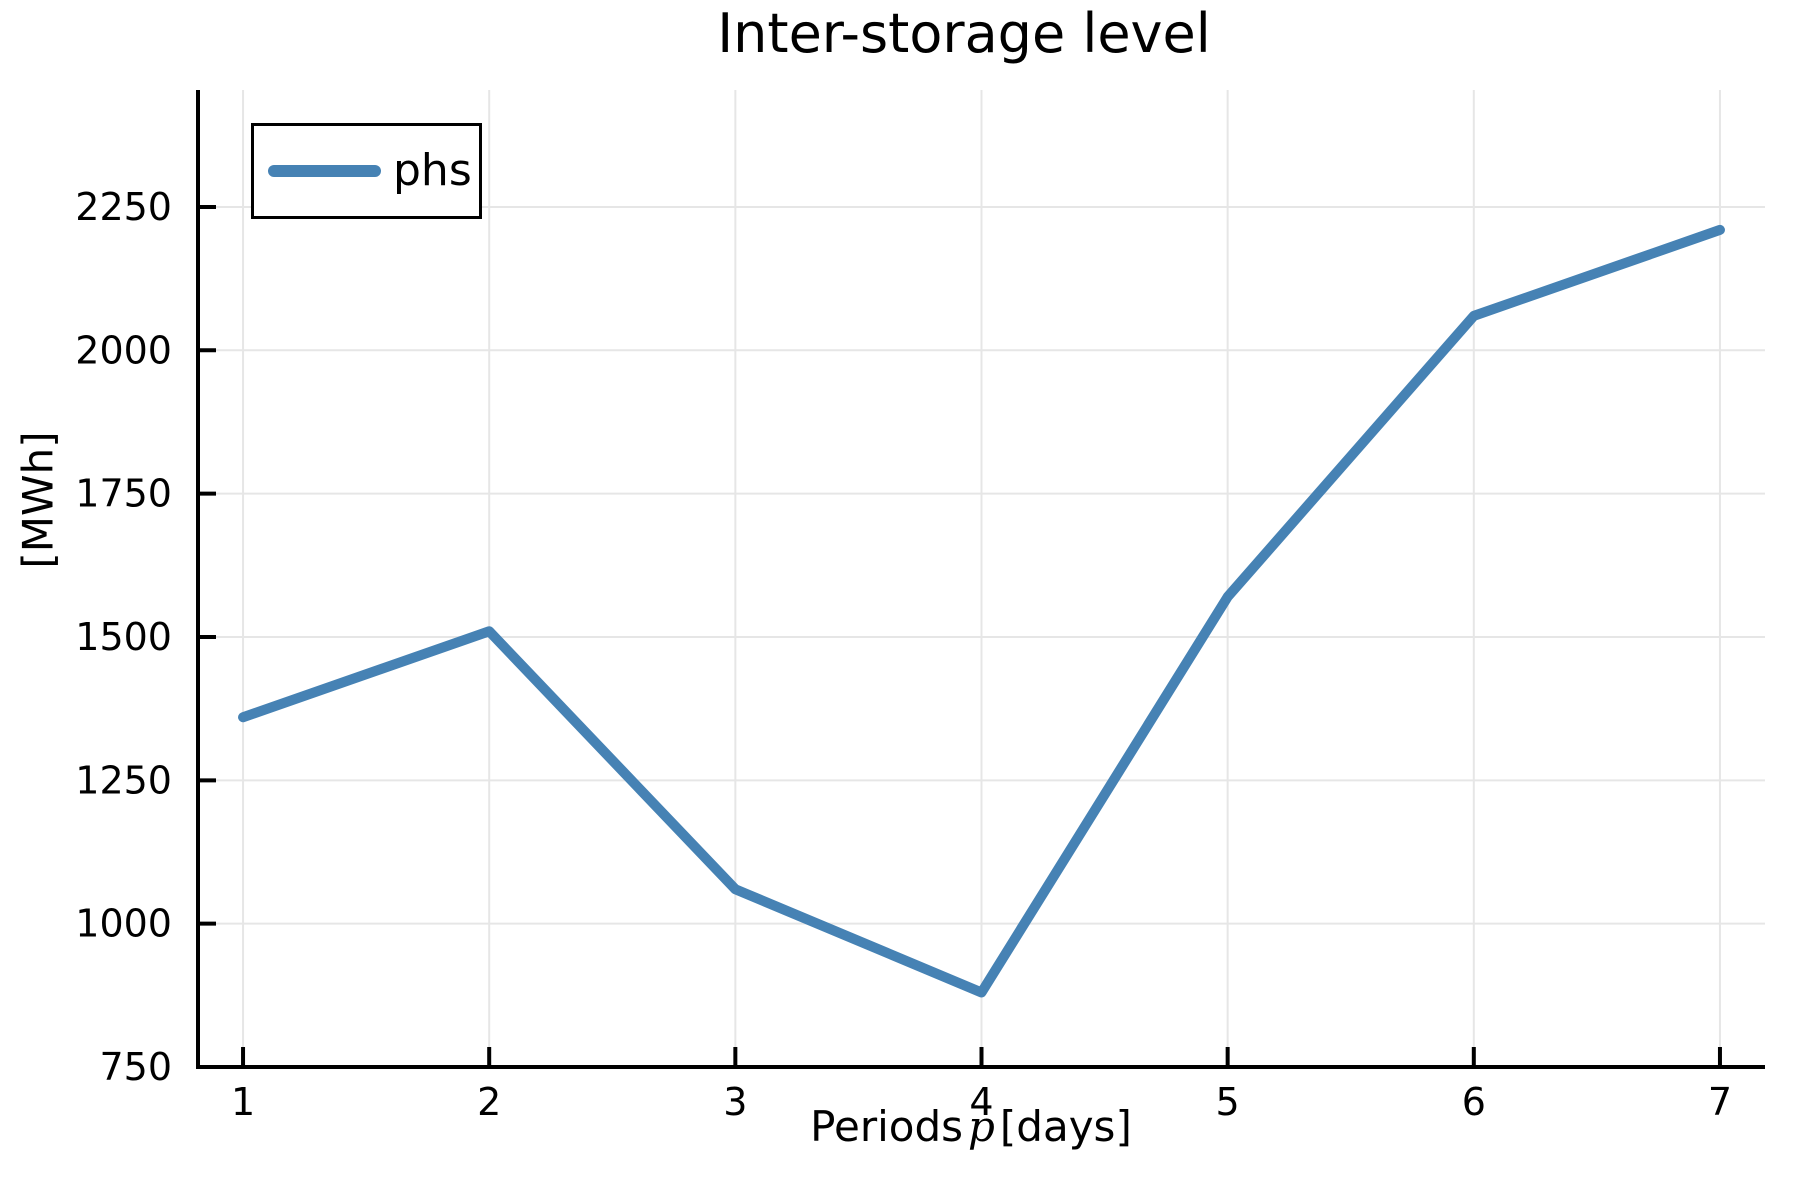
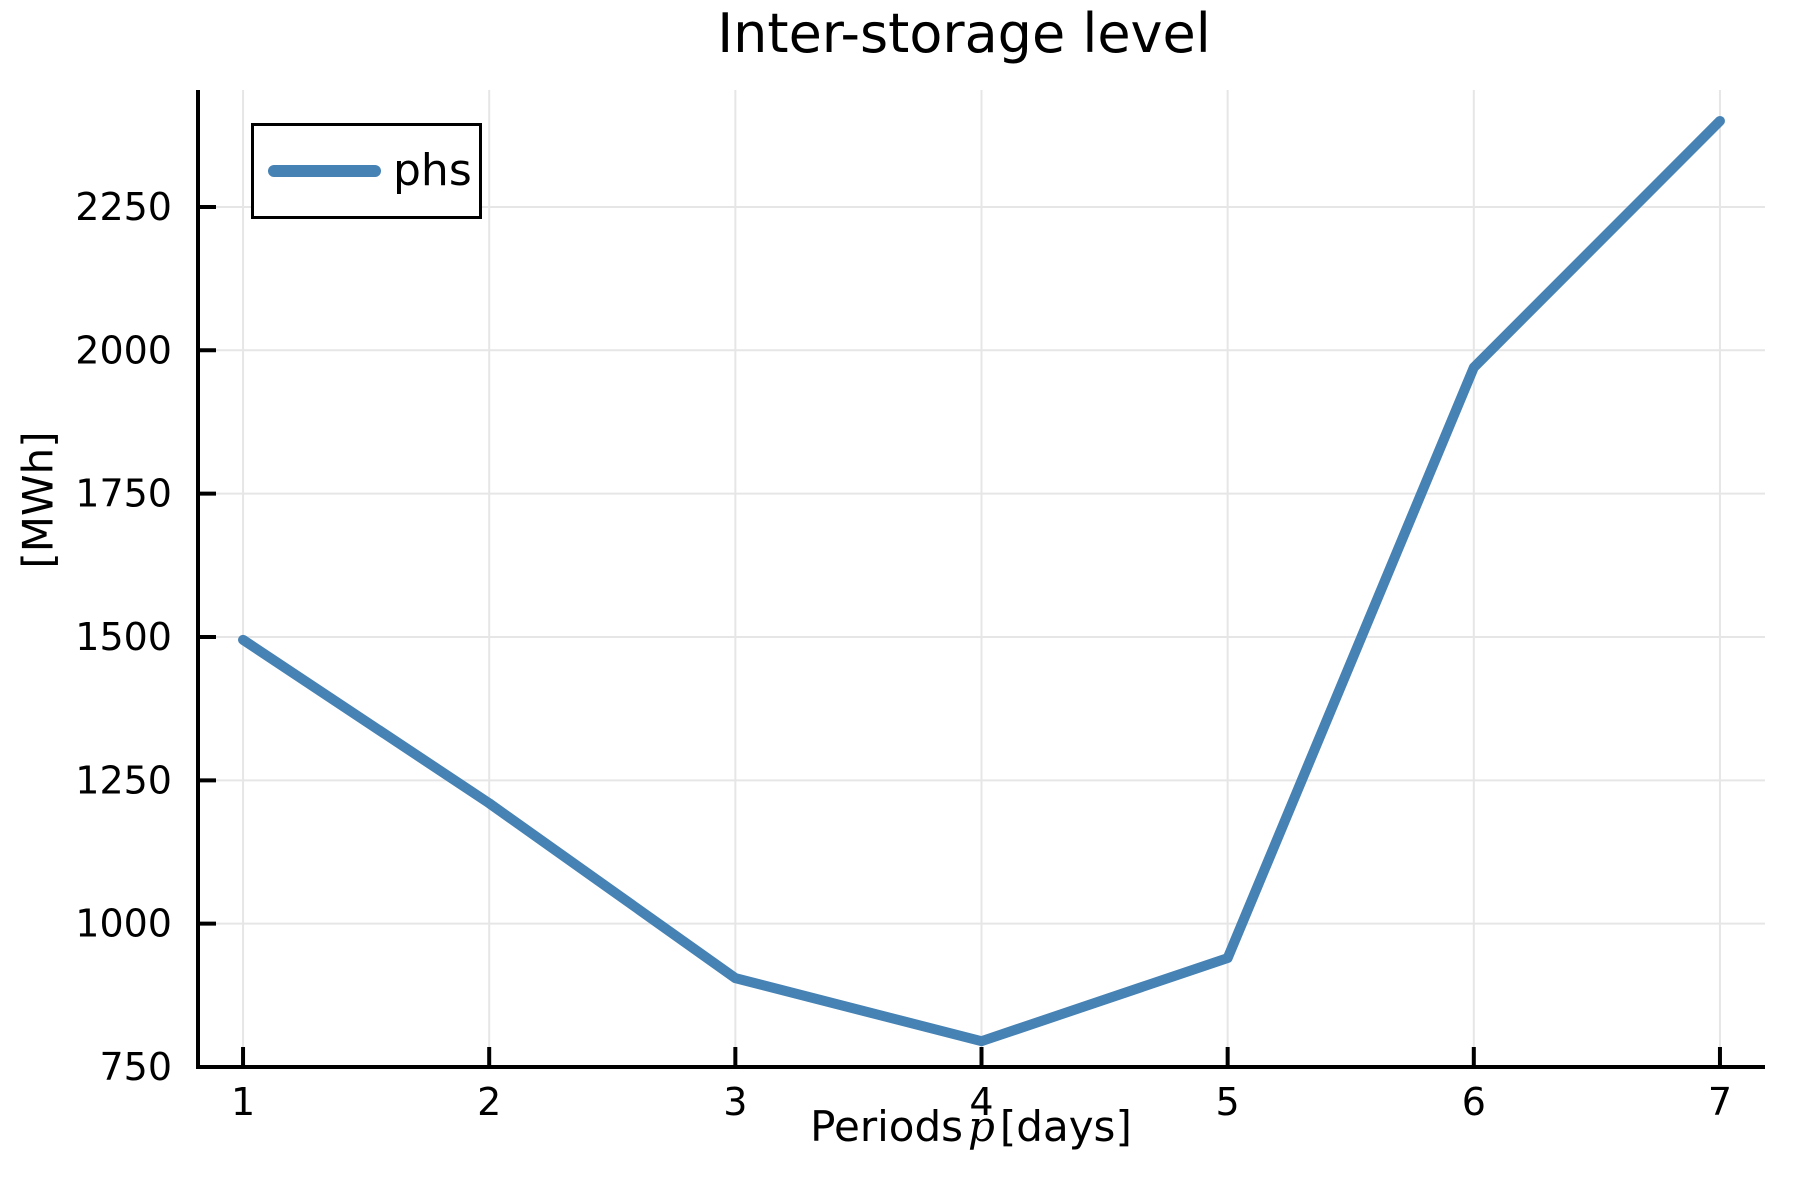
1: 1360 -> 1500
2: 1510 -> 1210
3: 1060 -> 900
4: 880 -> 800
5: 1570 -> 940
6: 2060 -> 1970
7: 2210 -> 2400
